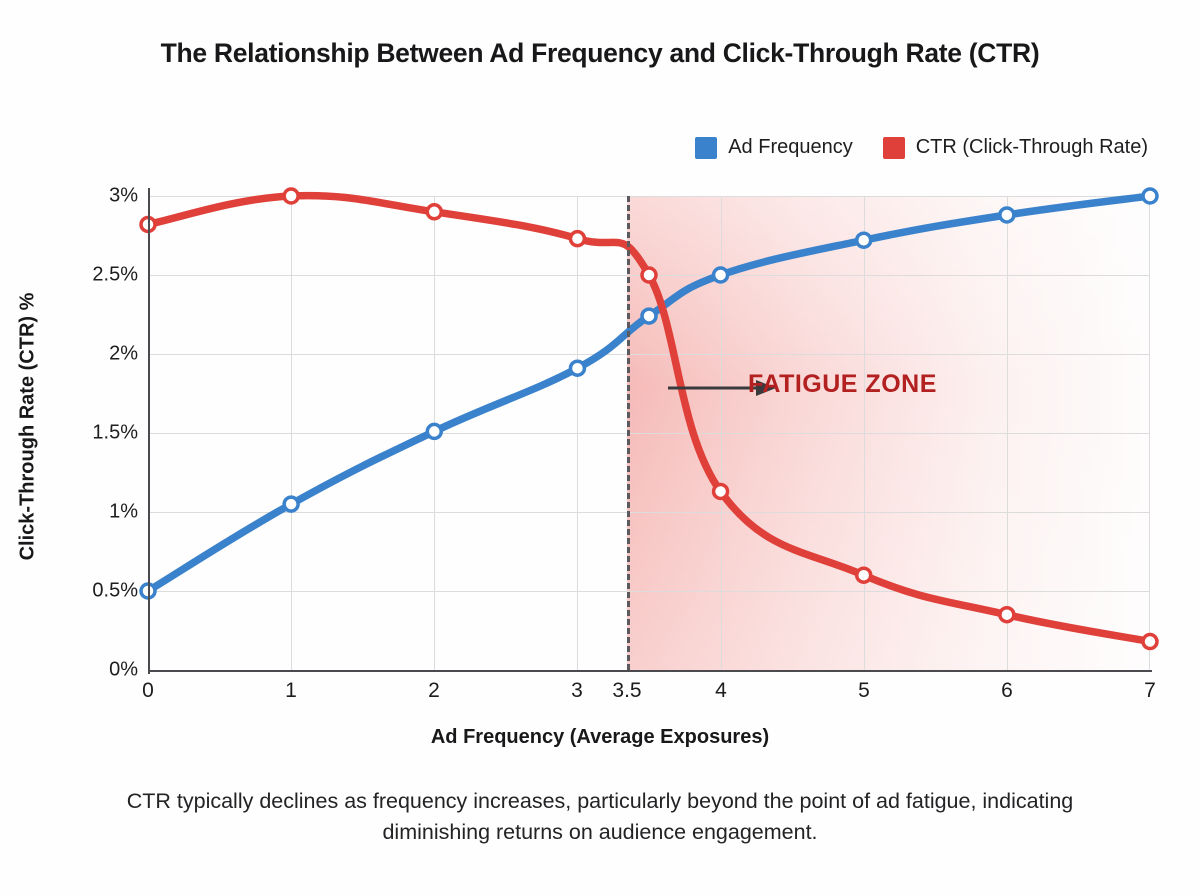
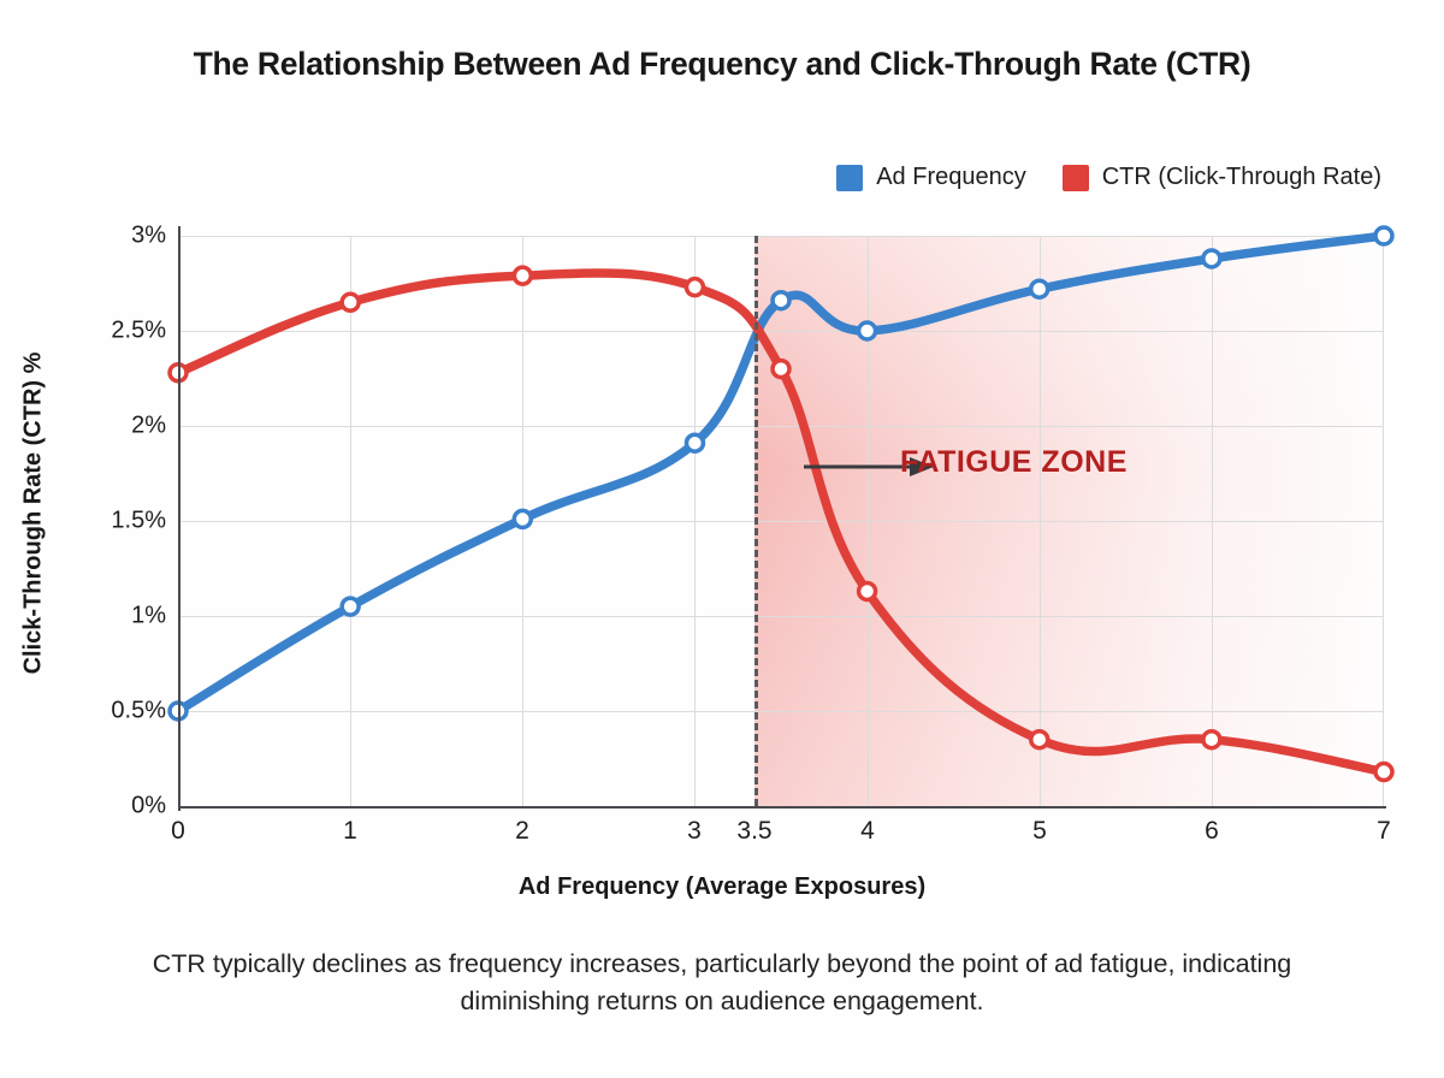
CTR (Click-Through Rate)/0: 2.82% -> 2.28%
CTR (Click-Through Rate)/1: 3.00% -> 2.65%
CTR (Click-Through Rate)/2: 2.90% -> 2.79%
Ad Frequency/3.5: 2.24% -> 2.66%
CTR (Click-Through Rate)/3.5: 2.50% -> 2.30%
CTR (Click-Through Rate)/5: 0.60% -> 0.35%
